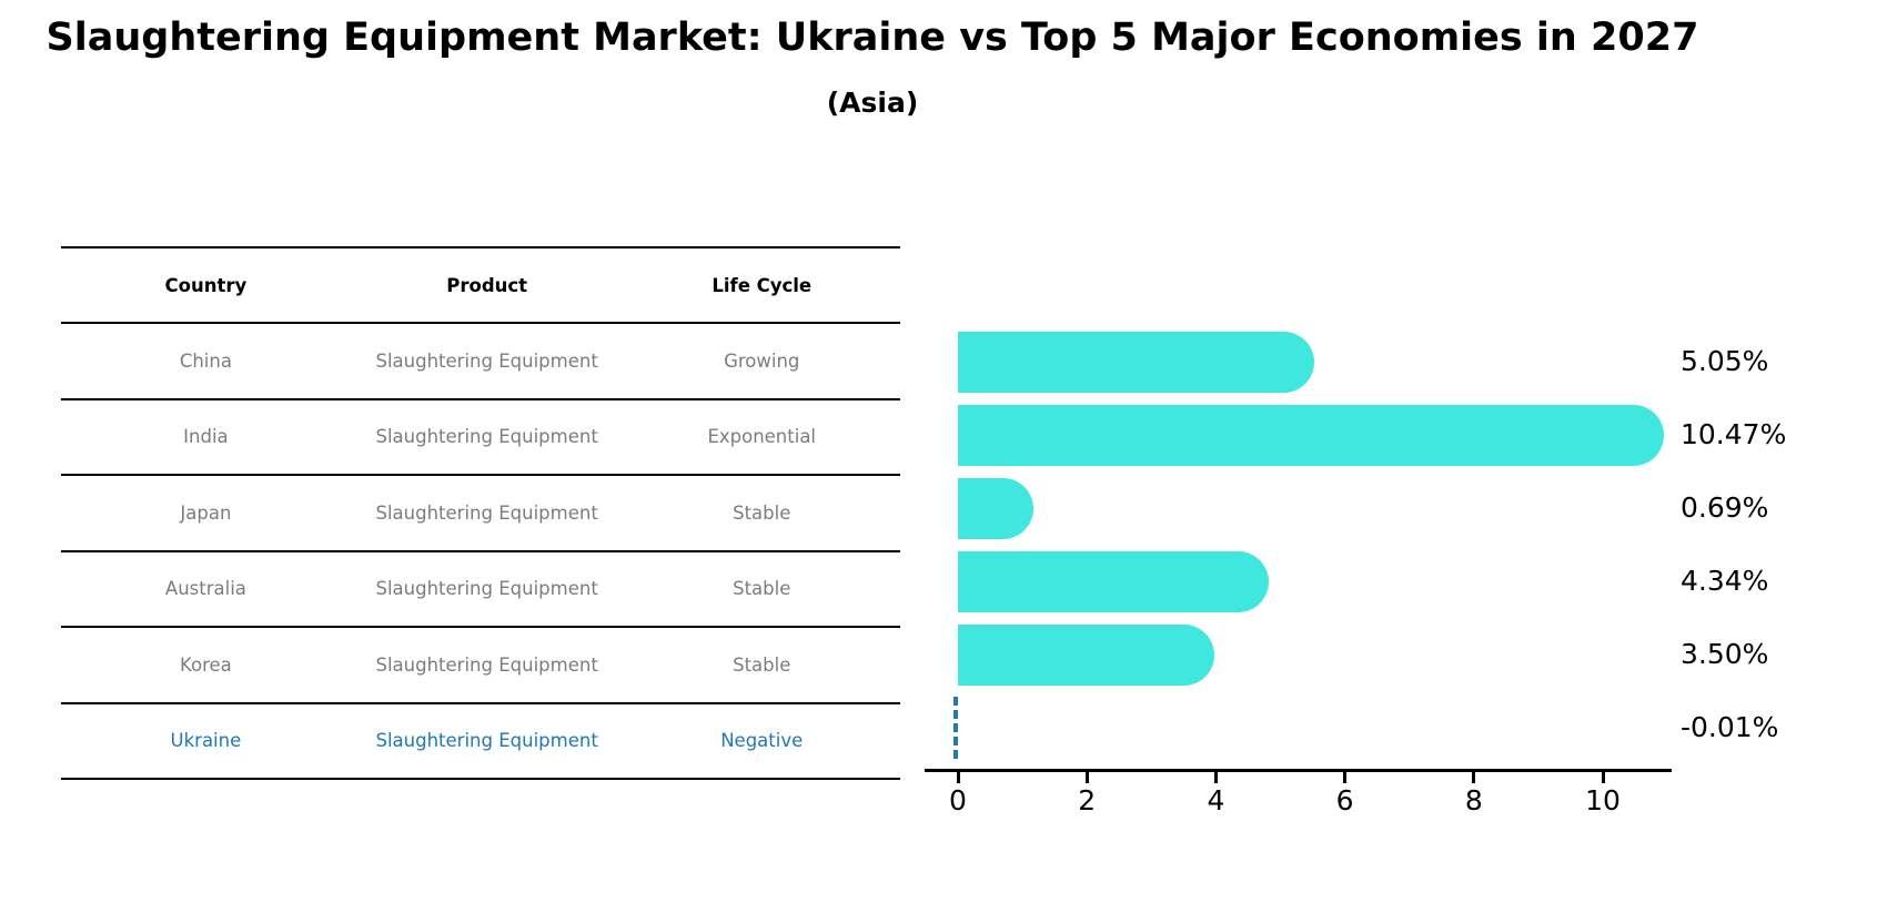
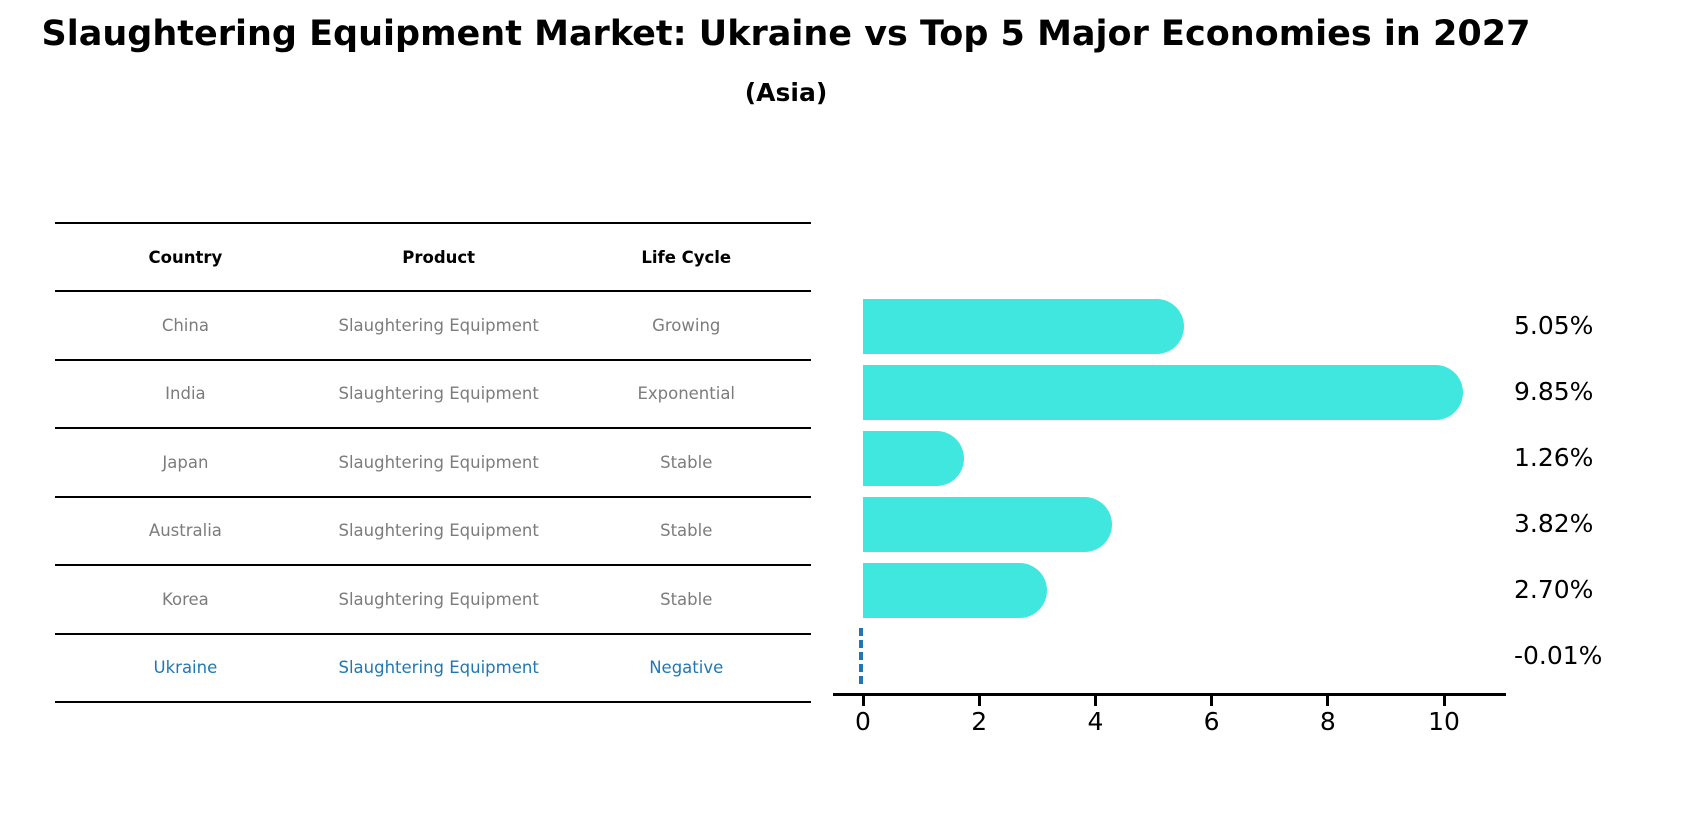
India: 10.47% -> 9.85%
Japan: 0.69% -> 1.26%
Australia: 4.34% -> 3.82%
Korea: 3.50% -> 2.70%
